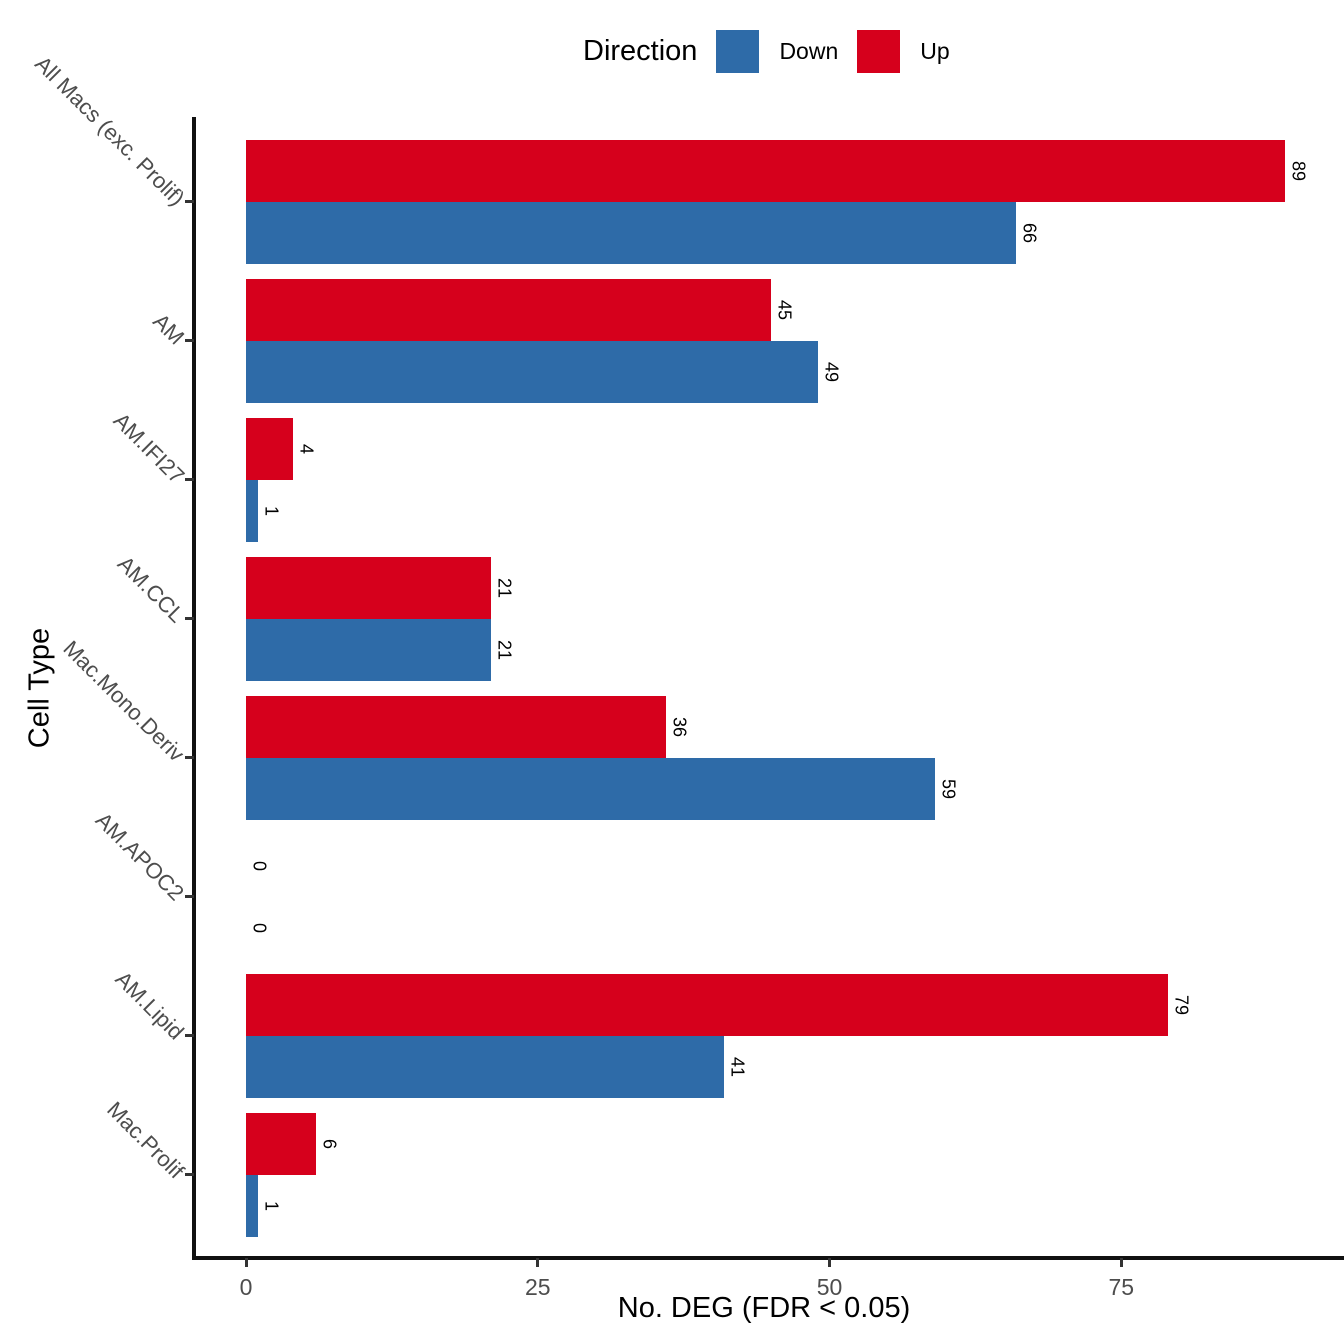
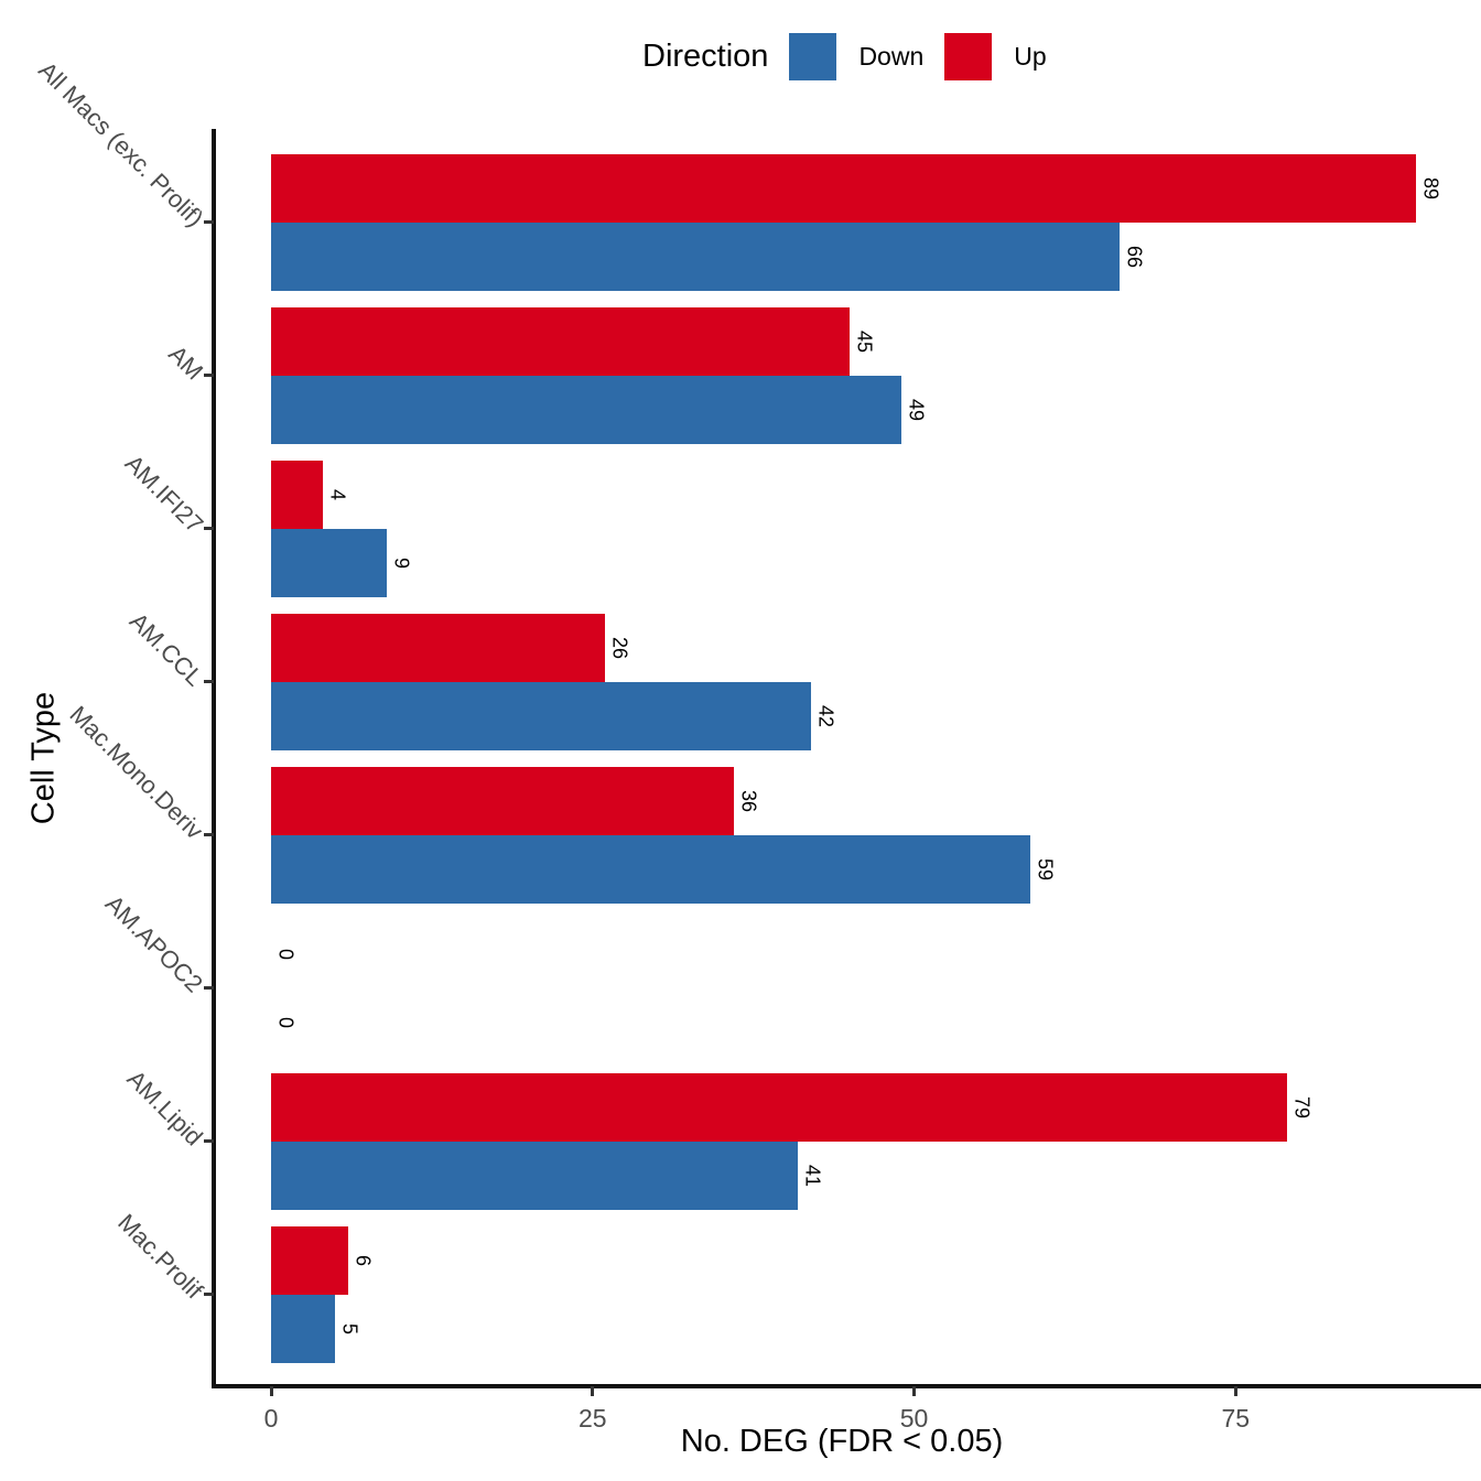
Down/AM.IFI27: 1 -> 9
Down/AM.CCL: 21 -> 42
Up/AM.CCL: 21 -> 26
Down/Mac.Prolif: 1 -> 5
